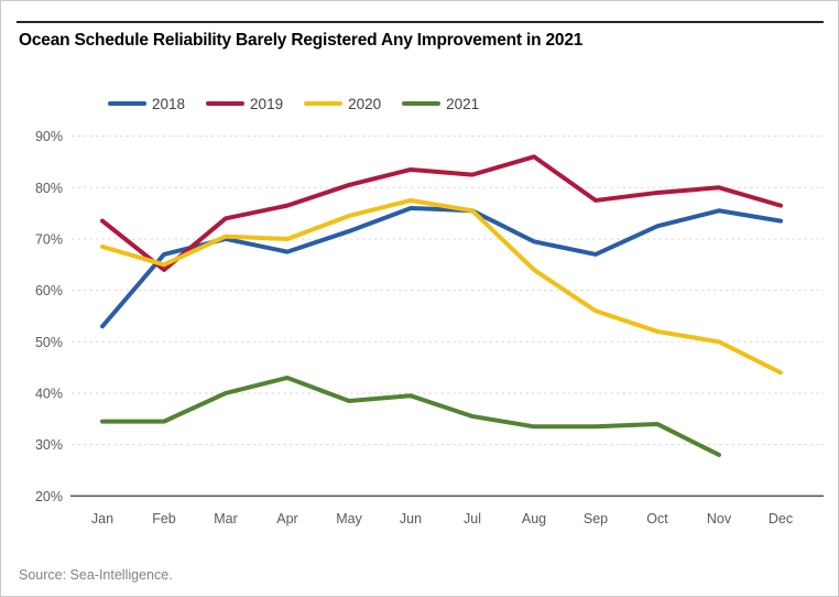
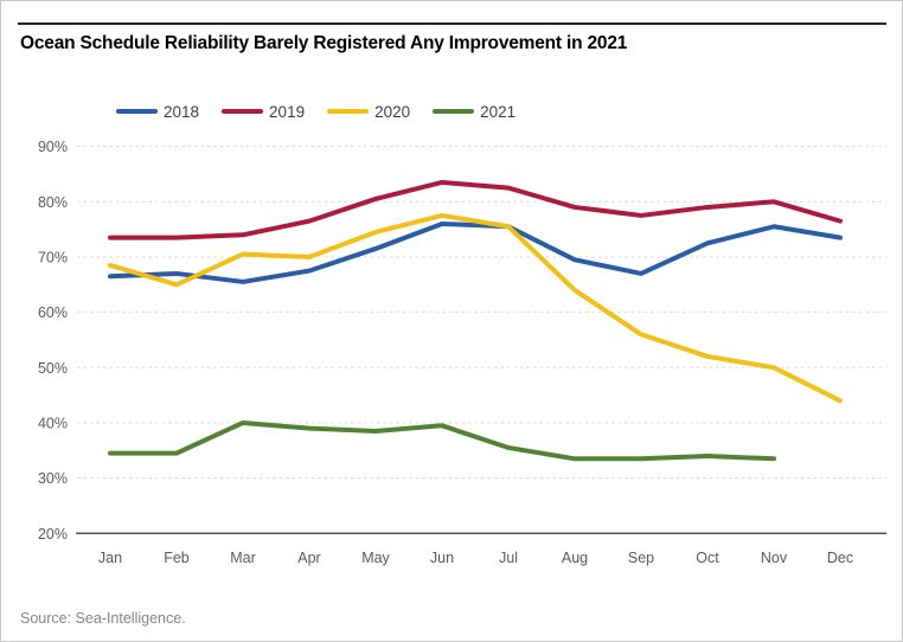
2018/Jan: 53% -> 66%
2019/Feb: 64% -> 74%
2018/Mar: 70% -> 66%
2021/Apr: 43% -> 39%
2019/Aug: 86% -> 79%
2021/Nov: 28% -> 34%
